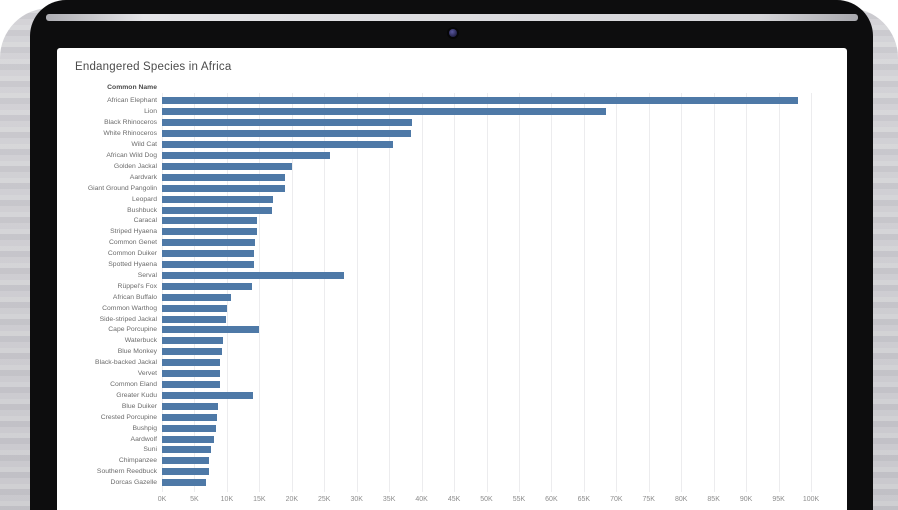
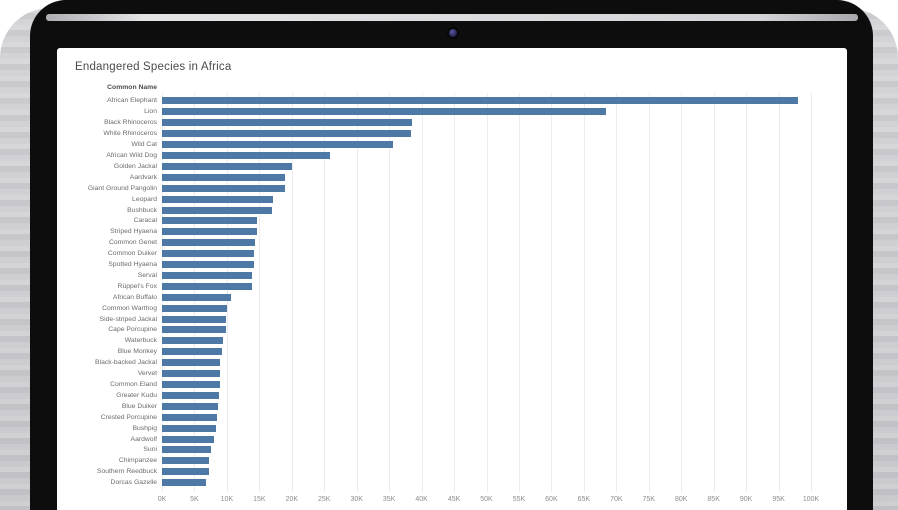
Serval: 28K -> 14K
Cape Porcupine: 15K -> 10K
Greater Kudu: 14K -> 9K
